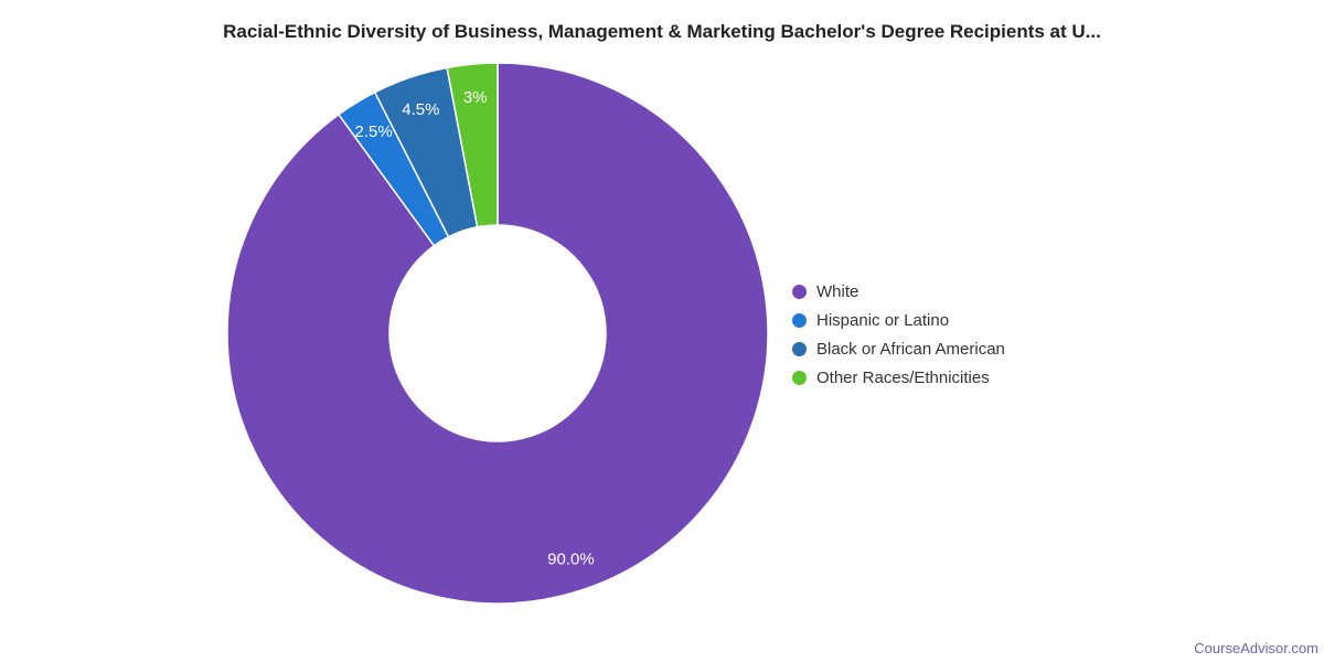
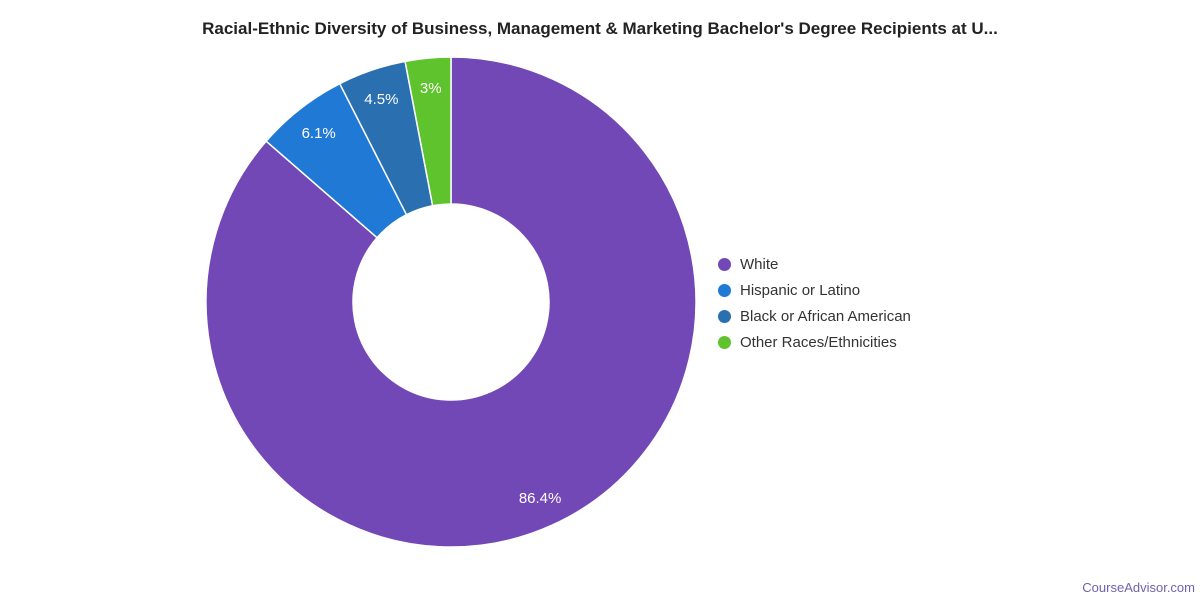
White: 90.0% -> 86.4%
Hispanic or Latino: 2.5% -> 6.1%
